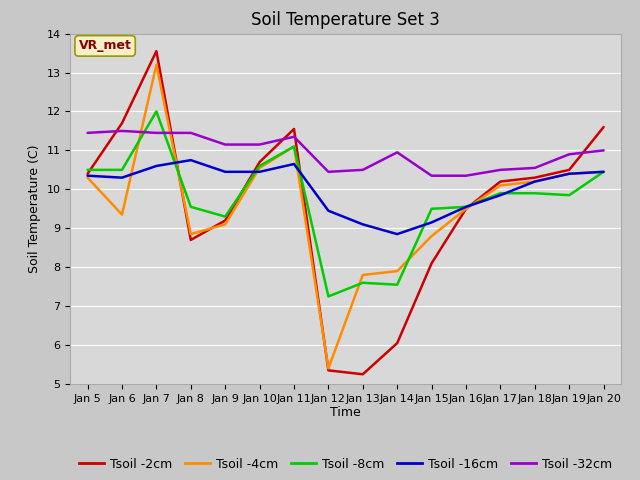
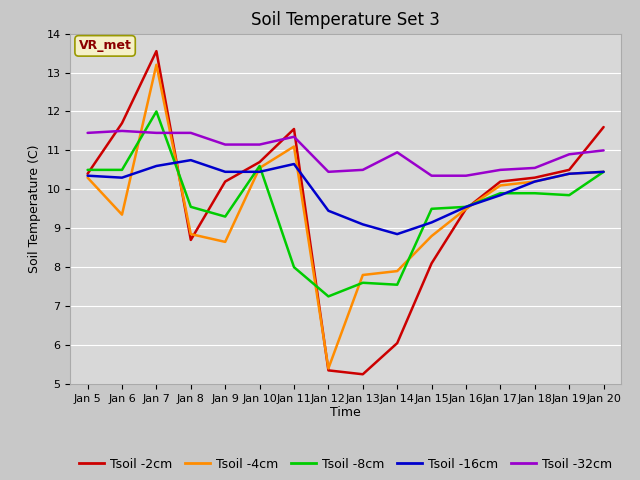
Tsoil -2cm/Jan 9: 9.20 -> 10.20
Tsoil -4cm/Jan 9: 9.10 -> 8.65
Tsoil -8cm/Jan 11: 11.10 -> 8.00
